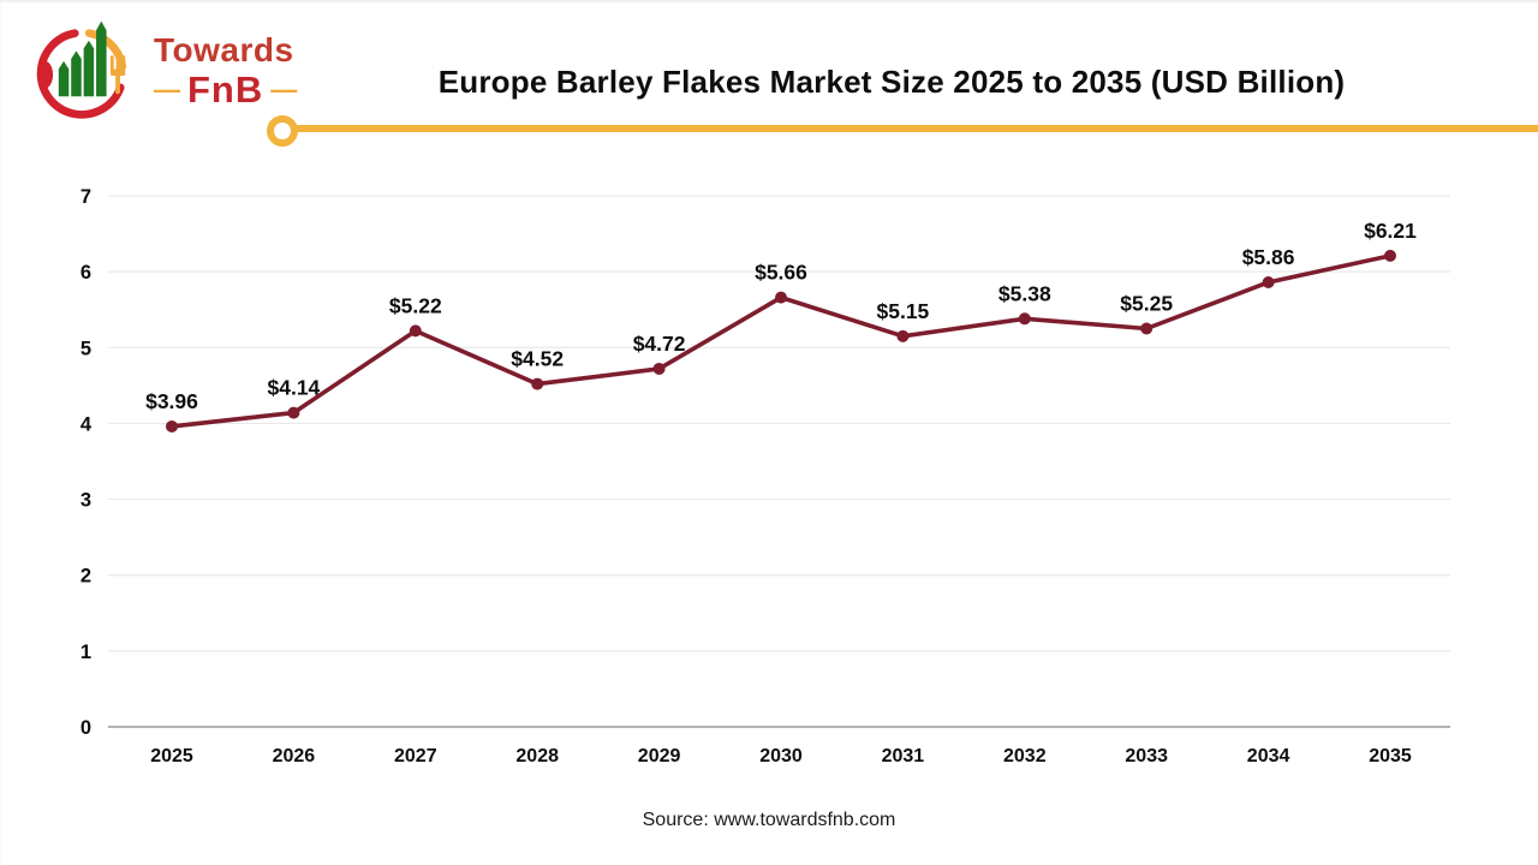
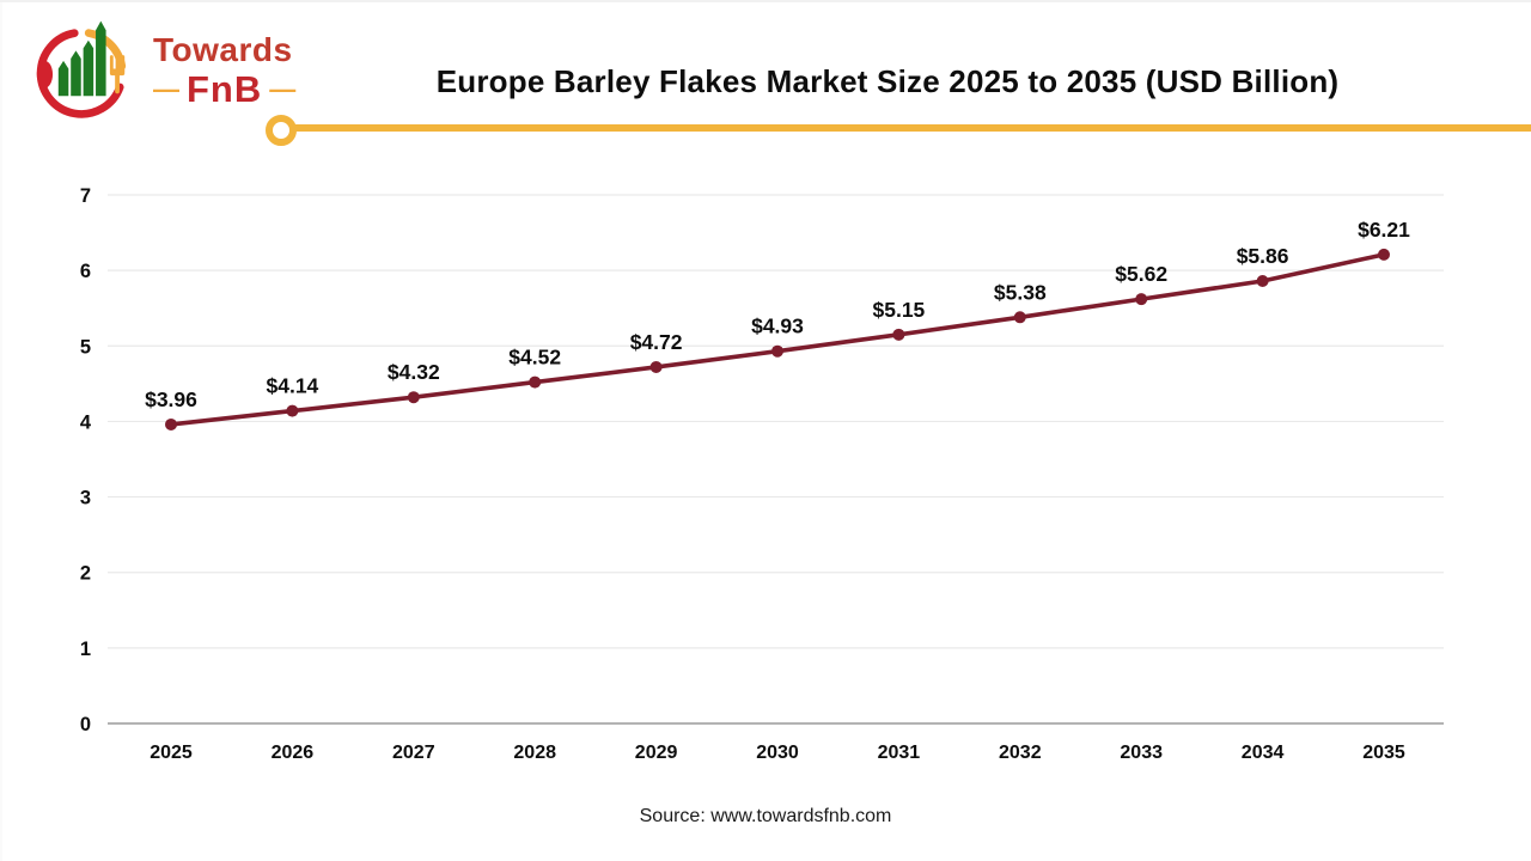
2027: $5.22 -> $4.32
2030: $5.66 -> $4.93
2033: $5.25 -> $5.62
